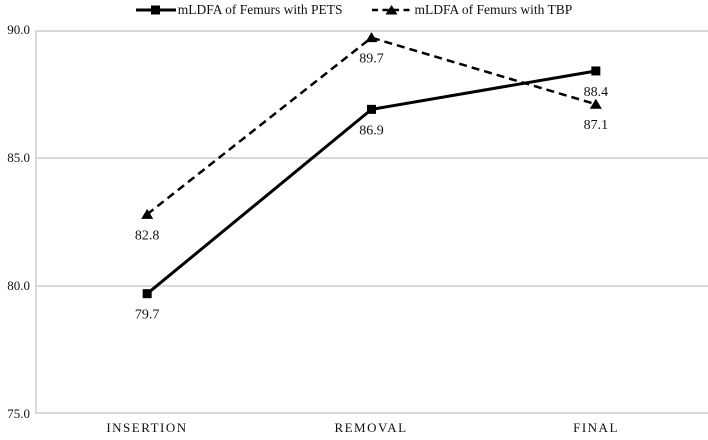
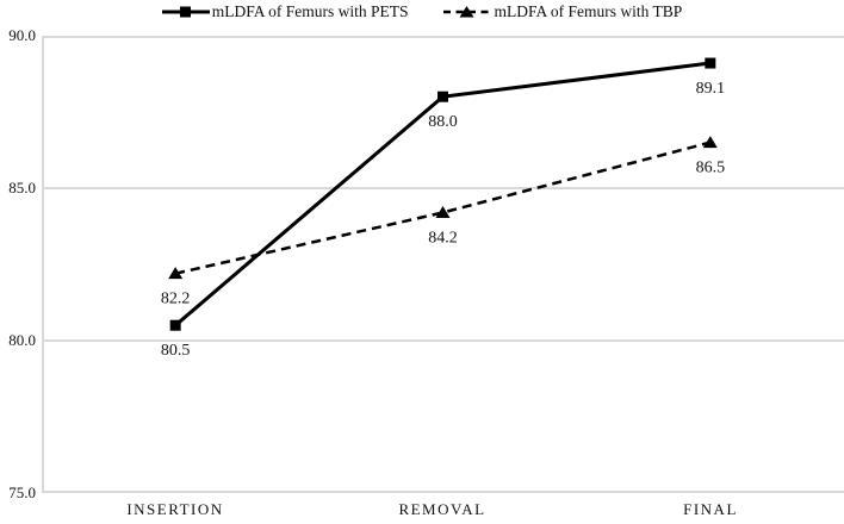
mLDFA of Femurs with PETS/INSERTION: 79.7 -> 80.5
mLDFA of Femurs with TBP/INSERTION: 82.8 -> 82.2
mLDFA of Femurs with PETS/REMOVAL: 86.9 -> 88.0
mLDFA of Femurs with TBP/REMOVAL: 89.7 -> 84.2
mLDFA of Femurs with PETS/FINAL: 88.4 -> 89.1
mLDFA of Femurs with TBP/FINAL: 87.1 -> 86.5
